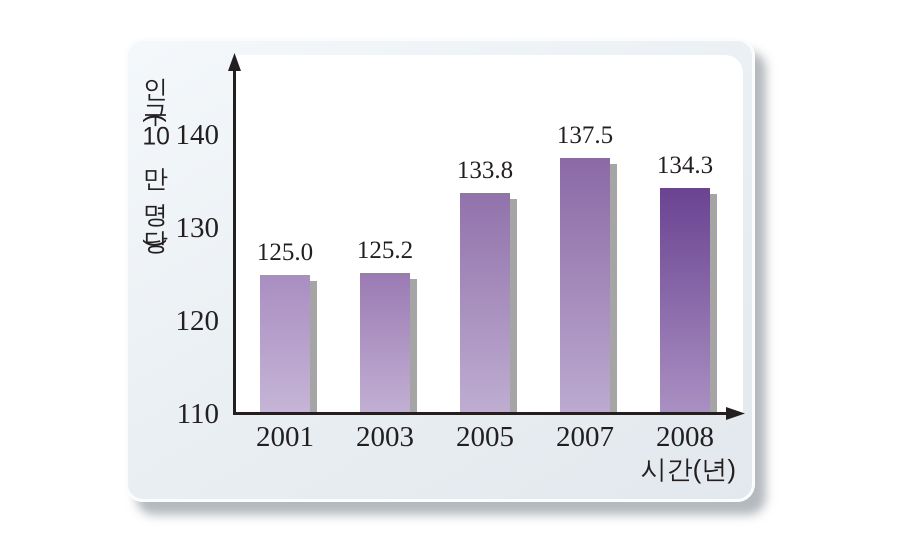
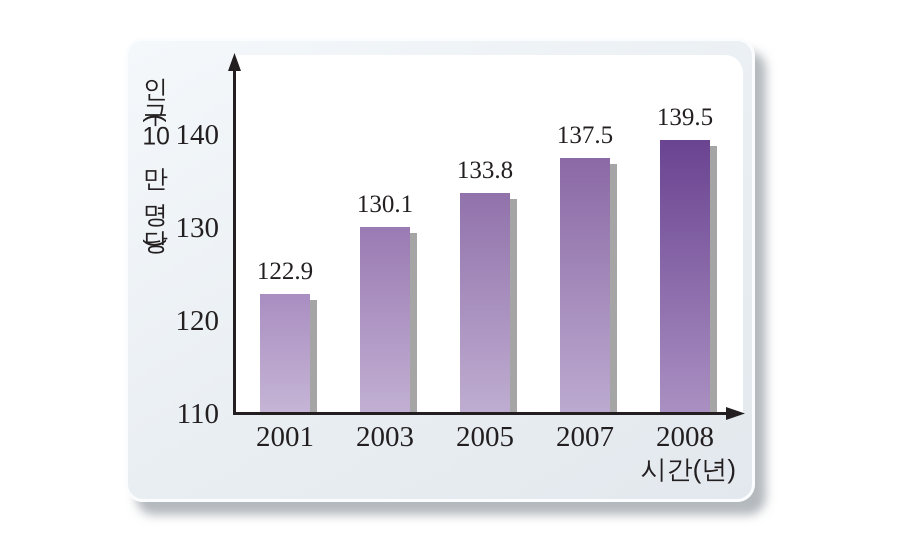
2001: 125.0 -> 122.9
2003: 125.2 -> 130.1
2008: 134.3 -> 139.5
